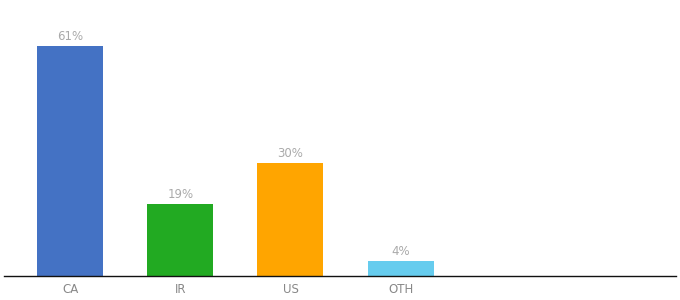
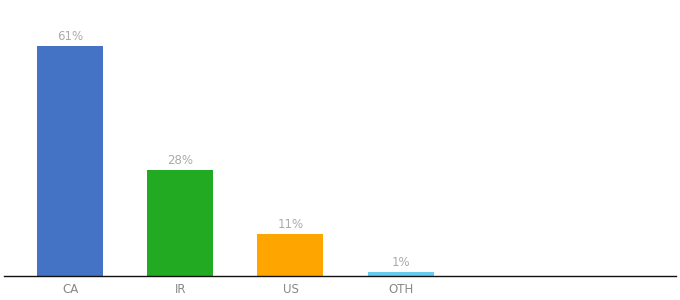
IR: 19% -> 28%
US: 30% -> 11%
OTH: 4% -> 1%
